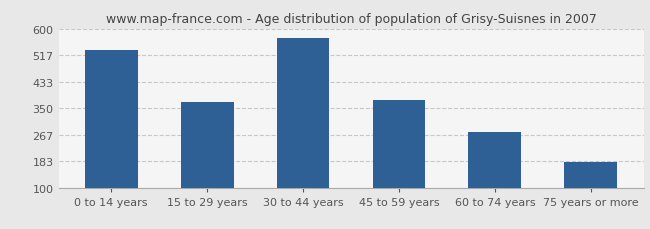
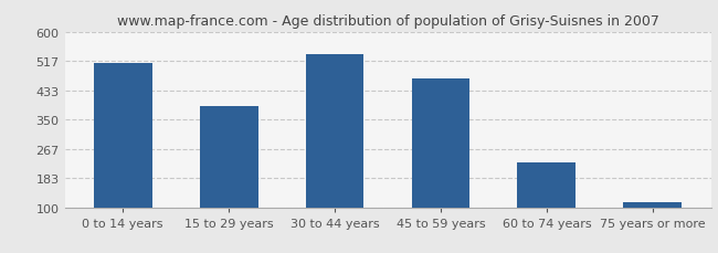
0 to 14 years: 535 -> 510
15 to 29 years: 370 -> 390
30 to 44 years: 570 -> 537
45 to 59 years: 375 -> 468
60 to 74 years: 275 -> 228
75 years or more: 180 -> 115
